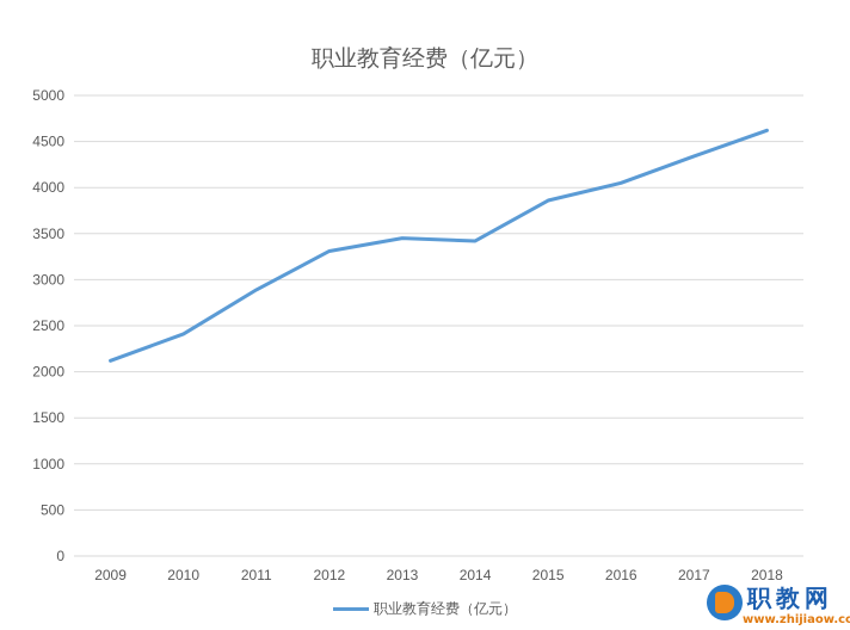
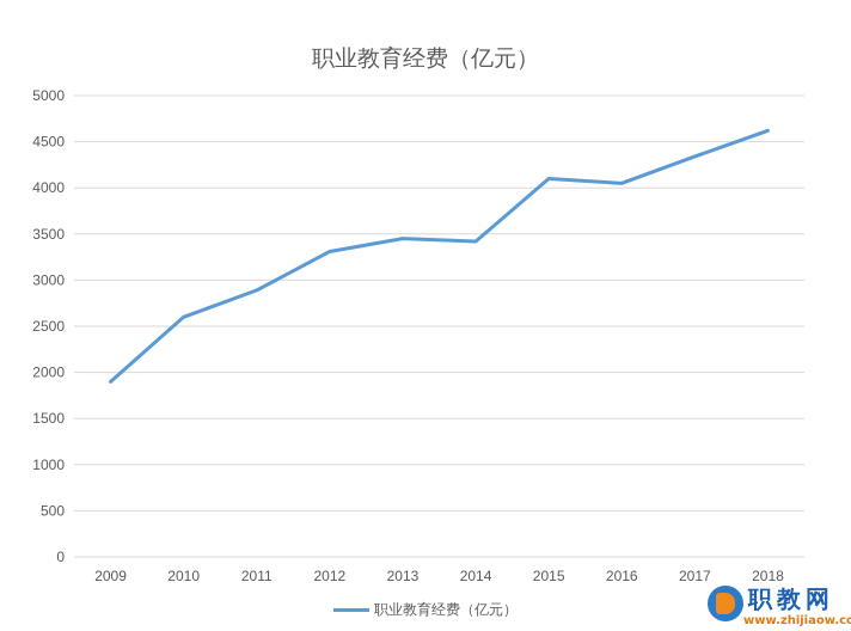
2009: 2100 -> 1900
2010: 2400 -> 2600
2015: 3900 -> 4100
